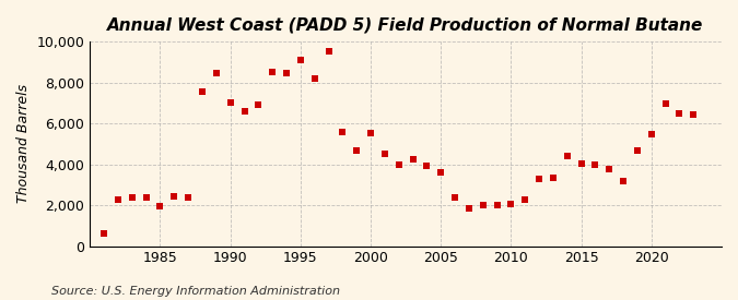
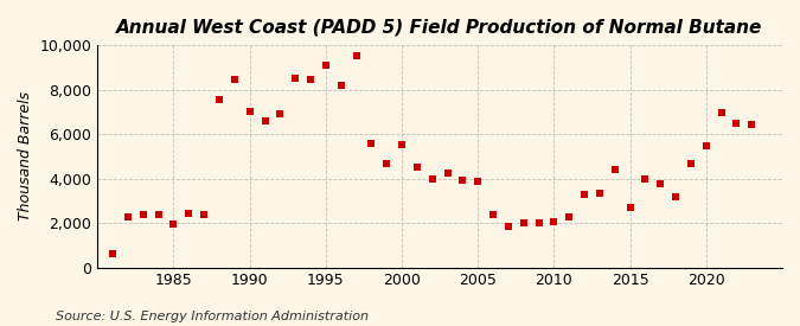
2005: 3,600 -> 3,900
2015: 4,000 -> 2,700
